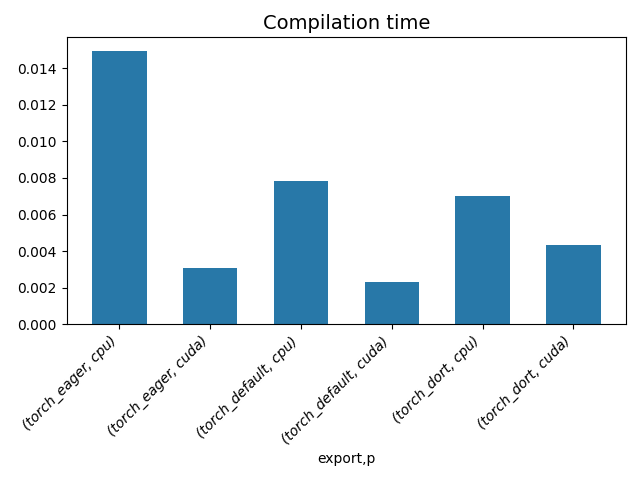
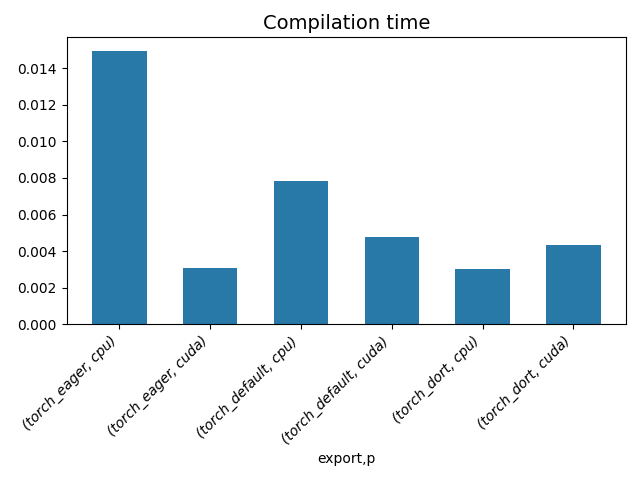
(torch_default, cuda): 0.0023 -> 0.0048
(torch_dort, cpu): 0.0070 -> 0.0030
